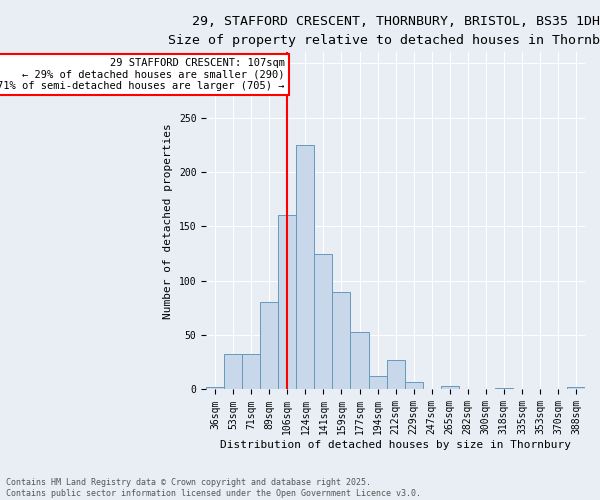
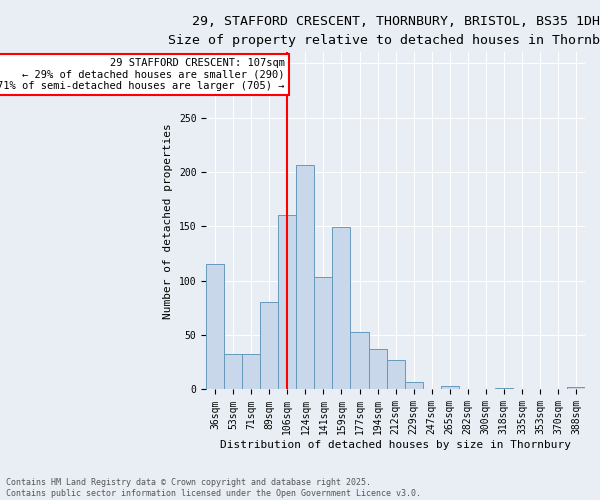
36sqm: 2 -> 115
124sqm: 225 -> 206
141sqm: 125 -> 103
159sqm: 90 -> 149
194sqm: 12 -> 37
